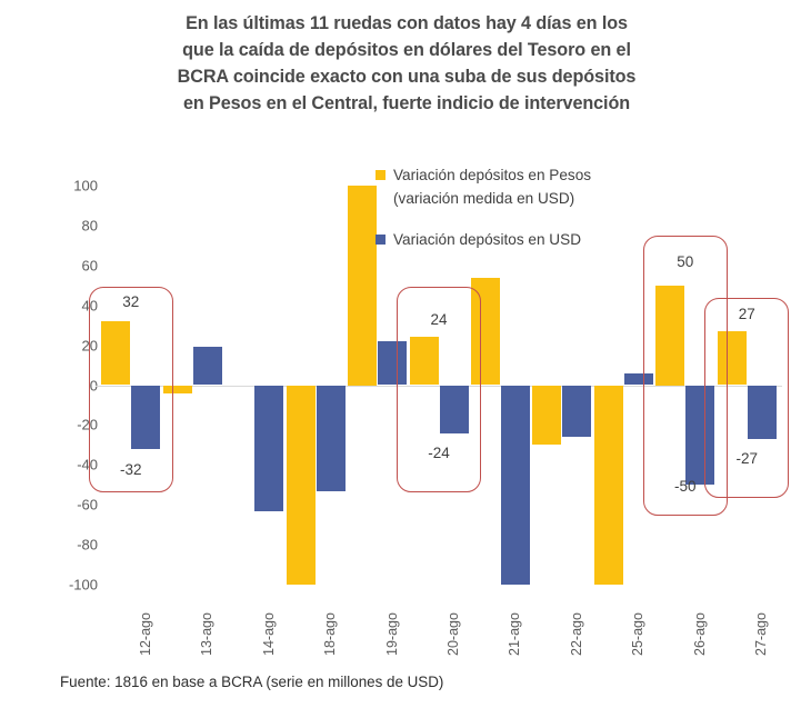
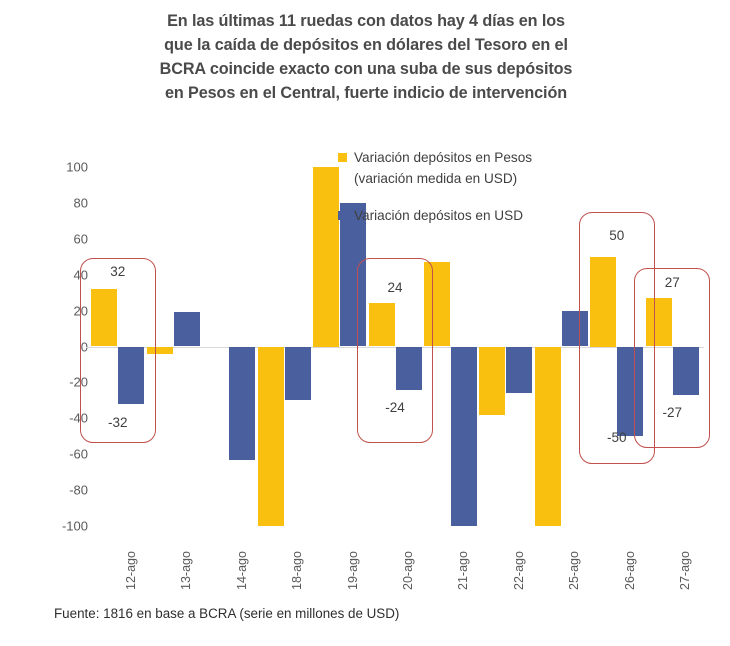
Variación depósitos en USD/18-ago: -53 -> -30
Variación depósitos en USD/19-ago: 22 -> 80
Variación depósitos en Pesos (variación medida en USD)/21-ago: 54 -> 47
Variación depósitos en Pesos (variación medida en USD)/22-ago: -30 -> -38
Variación depósitos en USD/25-ago: 6 -> 20
